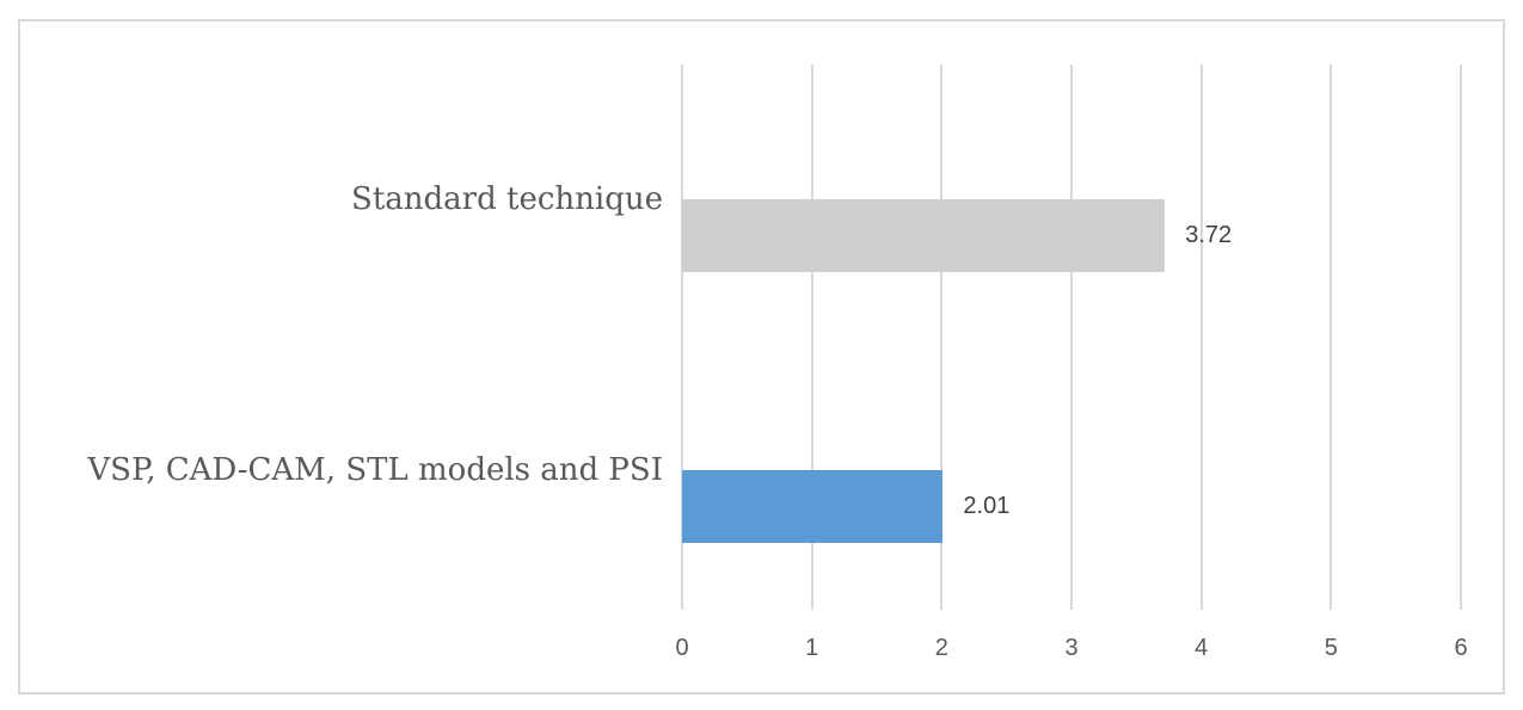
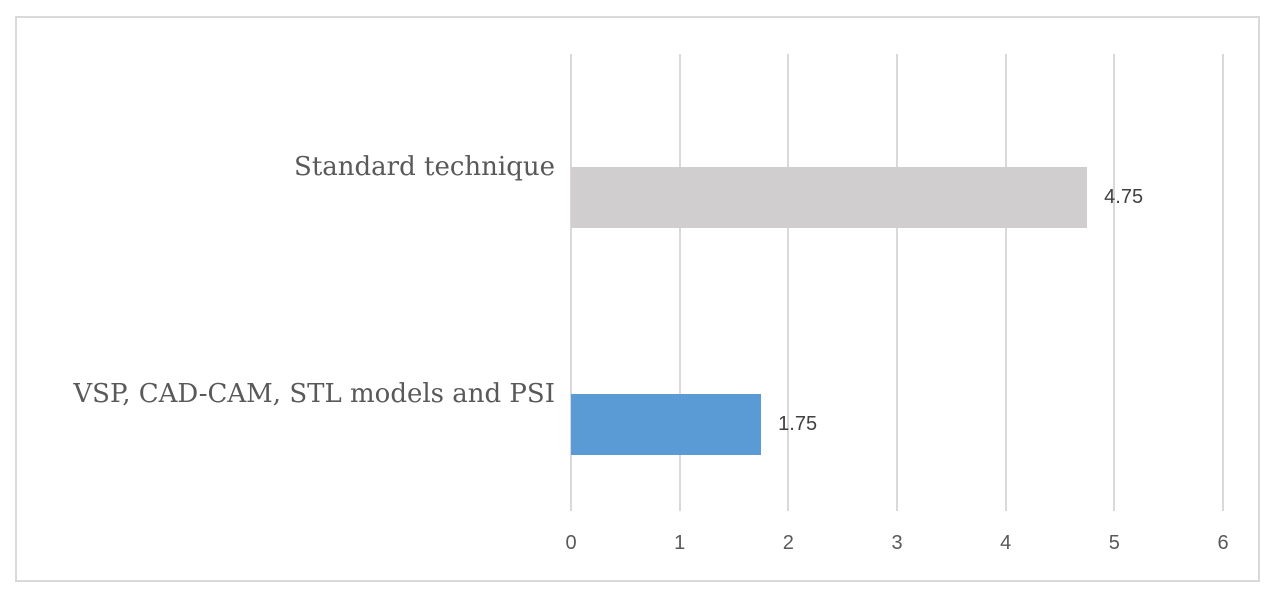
Standard technique: 3.72 -> 4.75
VSP, CAD-CAM, STL models and PSI: 2.01 -> 1.75
